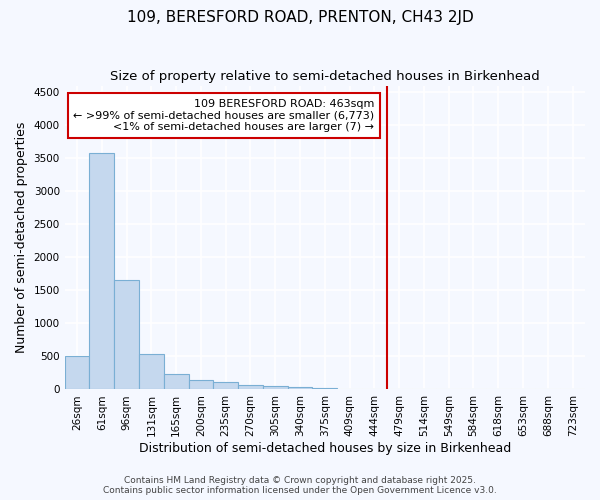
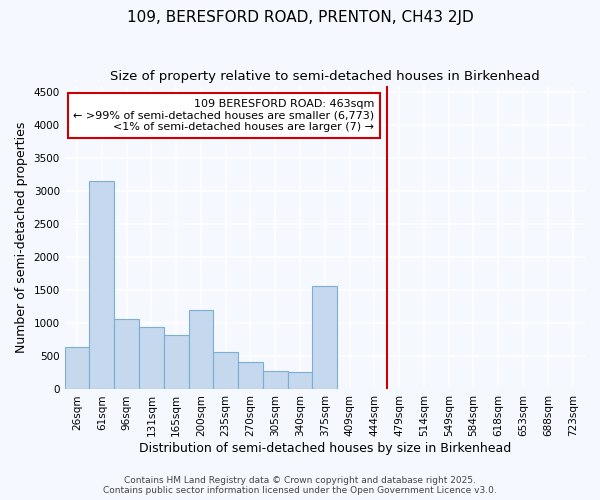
26sqm: 500 -> 640
61sqm: 3580 -> 3160
96sqm: 1650 -> 1060
131sqm: 530 -> 940
165sqm: 240 -> 820
200sqm: 140 -> 1200
235sqm: 110 -> 560
270sqm: 60 -> 420
305sqm: 40 -> 280
340sqm: 30 -> 260
375sqm: 20 -> 1560
